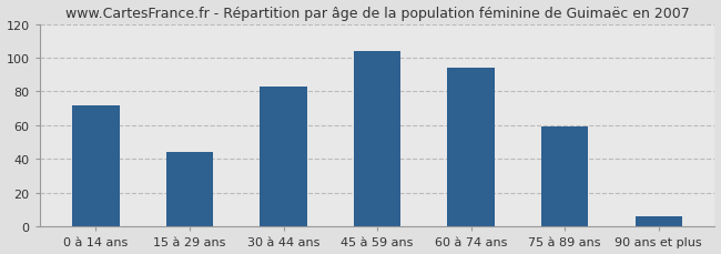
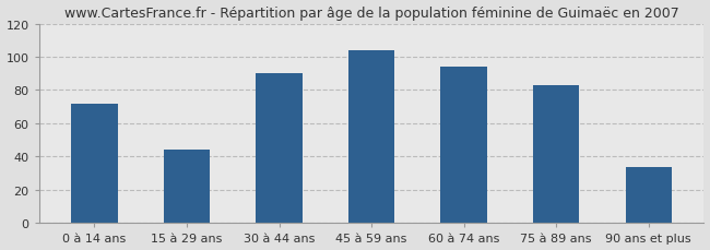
30 à 44 ans: 83 -> 90
75 à 89 ans: 59 -> 83
90 ans et plus: 6 -> 34
